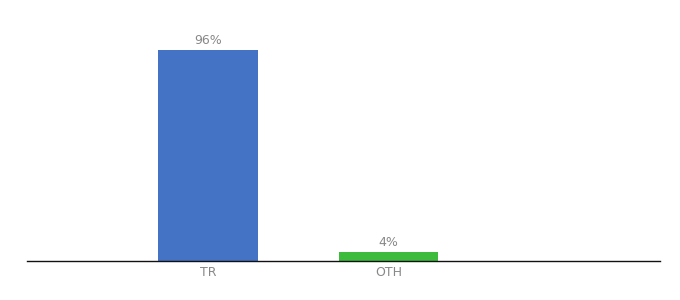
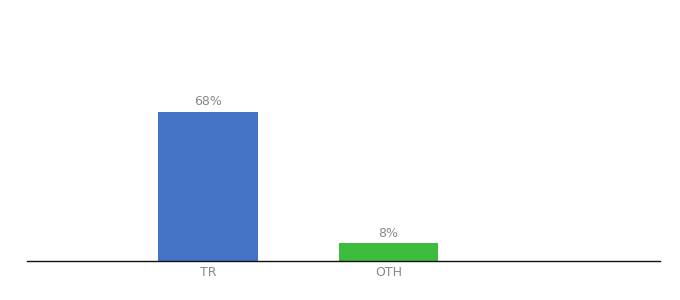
TR: 96% -> 68%
OTH: 4% -> 8%
